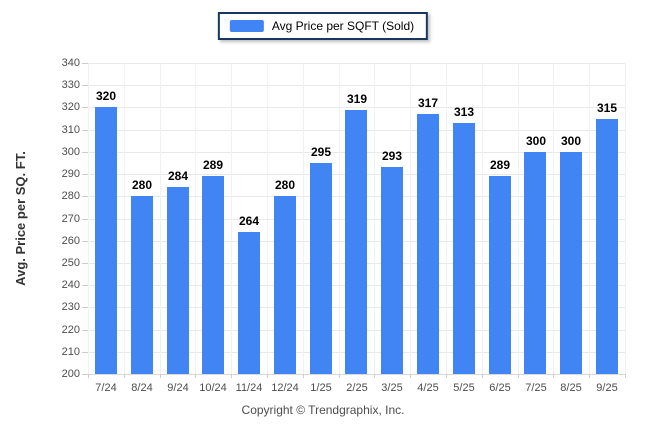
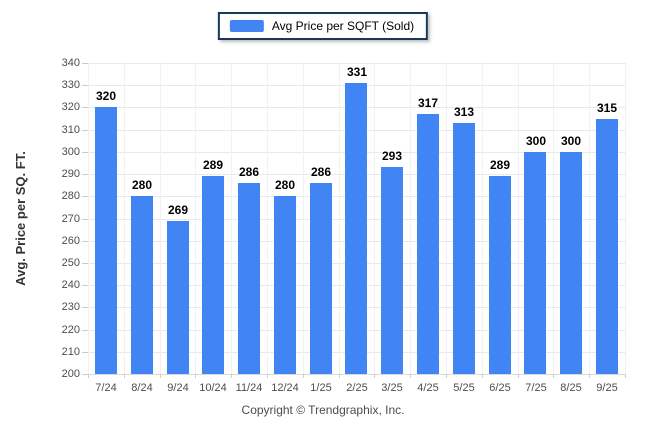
9/24: 284 -> 269
11/24: 264 -> 286
1/25: 295 -> 286
2/25: 319 -> 331
